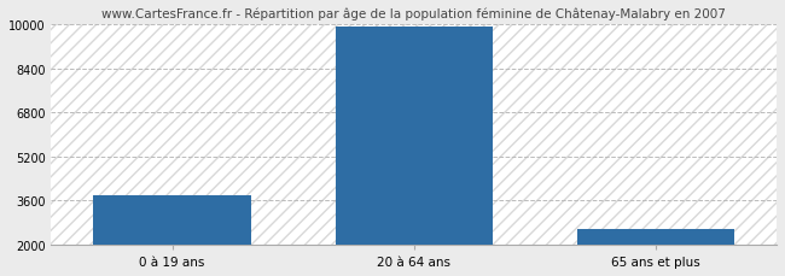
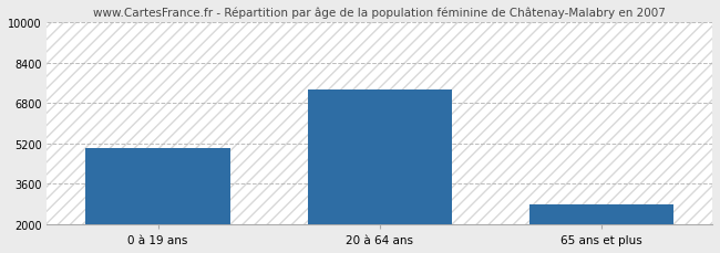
0 à 19 ans: 3800 -> 5000
20 à 64 ans: 9900 -> 7350
65 ans et plus: 2550 -> 2800
